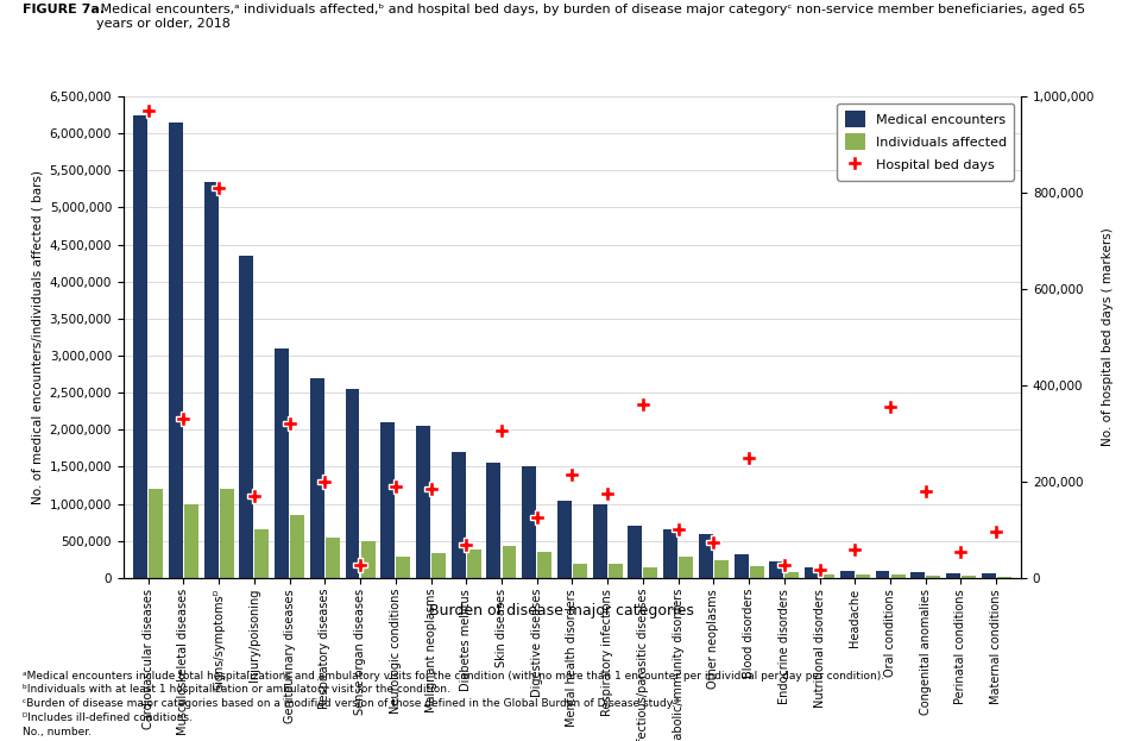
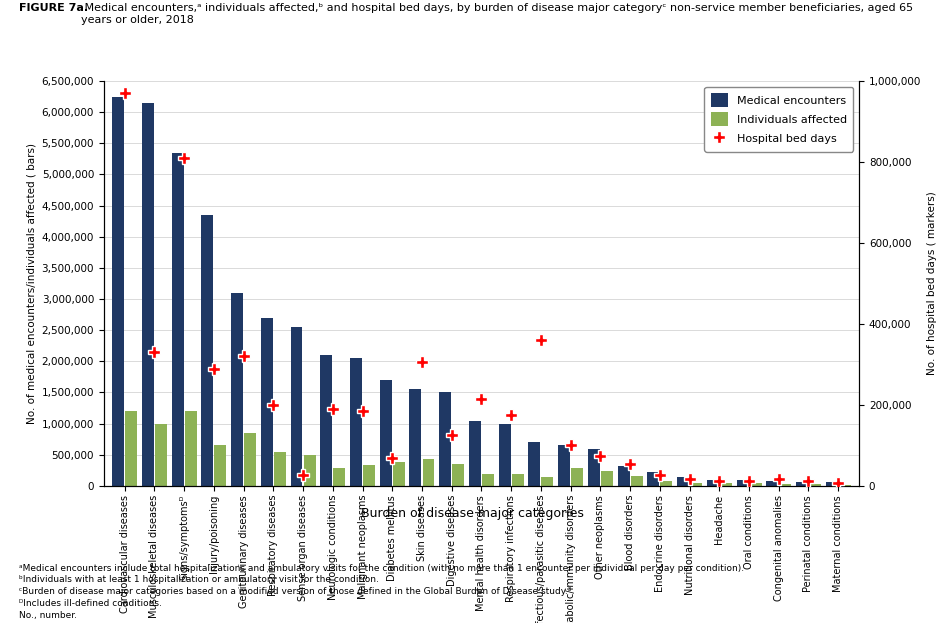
Hospital bed days/Injury/poisoning: 170,000 -> 290,000
Hospital bed days/Blood disorders: 250,000 -> 55,000
Hospital bed days/Headache: 60,000 -> 13,000
Hospital bed days/Oral conditions: 355,000 -> 13,000
Hospital bed days/Congenital anomalies: 180,000 -> 18,000
Hospital bed days/Perinatal conditions: 55,000 -> 13,000
Hospital bed days/Maternal conditions: 95,000 -> 8,000
